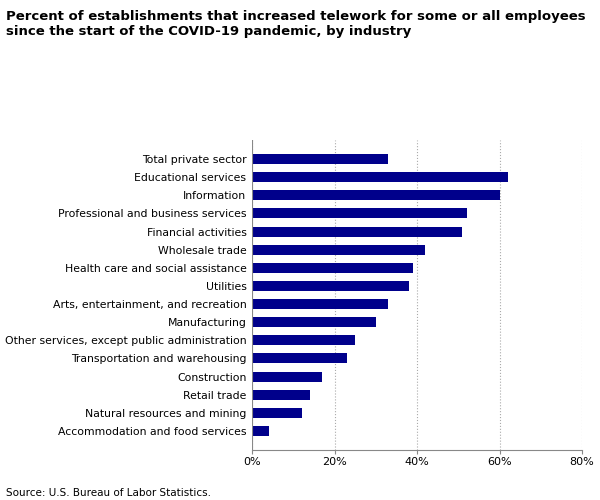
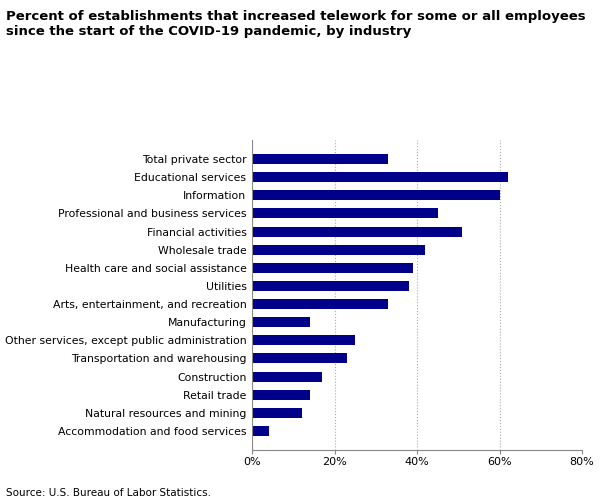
Professional and business services: 52% -> 45%
Manufacturing: 30% -> 14%
